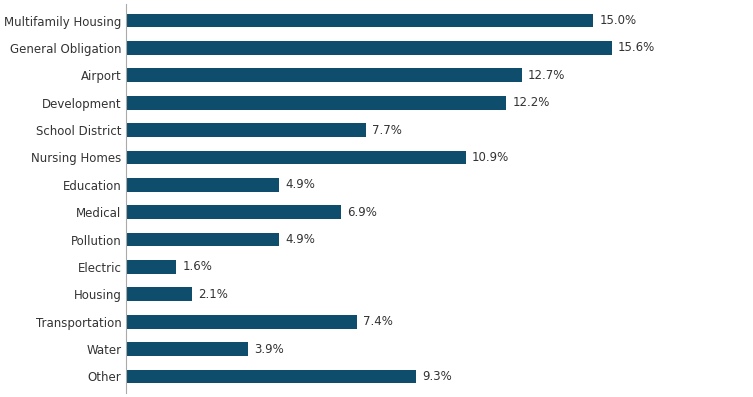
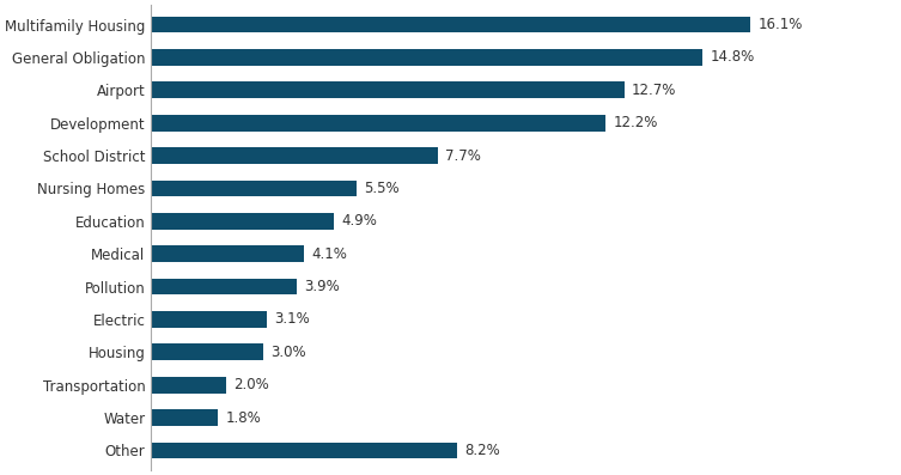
Multifamily Housing: 15.0% -> 16.1%
General Obligation: 15.6% -> 14.8%
Nursing Homes: 10.9% -> 5.5%
Medical: 6.9% -> 4.1%
Pollution: 4.9% -> 3.9%
Electric: 1.6% -> 3.1%
Housing: 2.1% -> 3.0%
Transportation: 7.4% -> 2.0%
Water: 3.9% -> 1.8%
Other: 9.3% -> 8.2%
